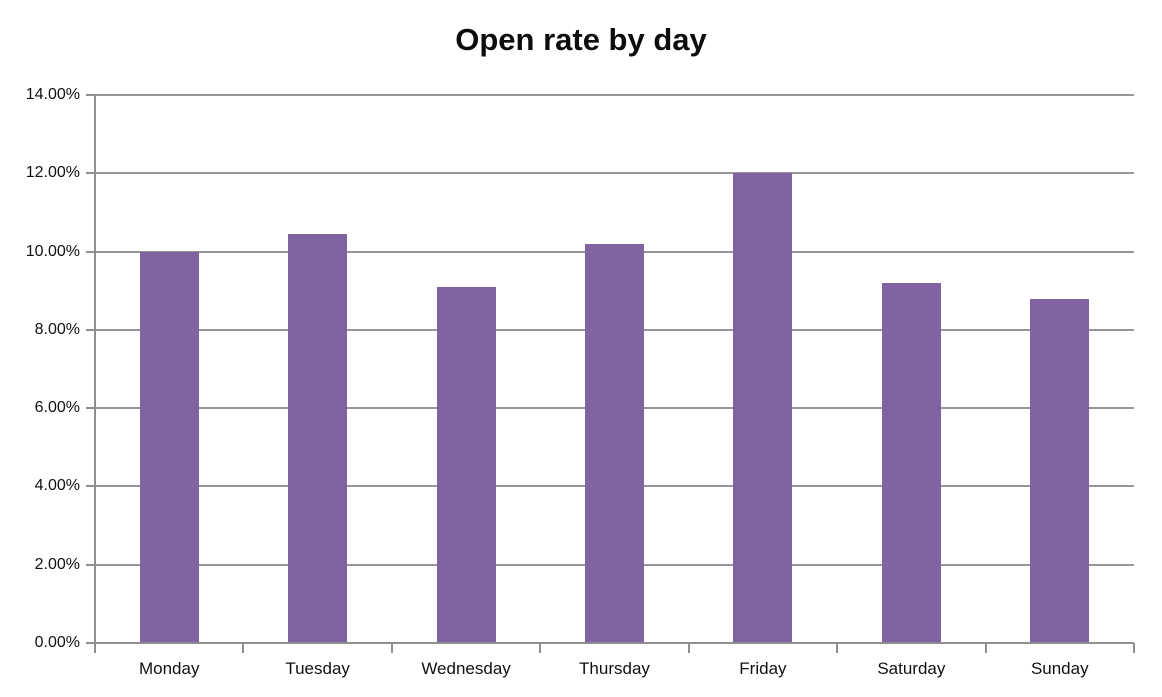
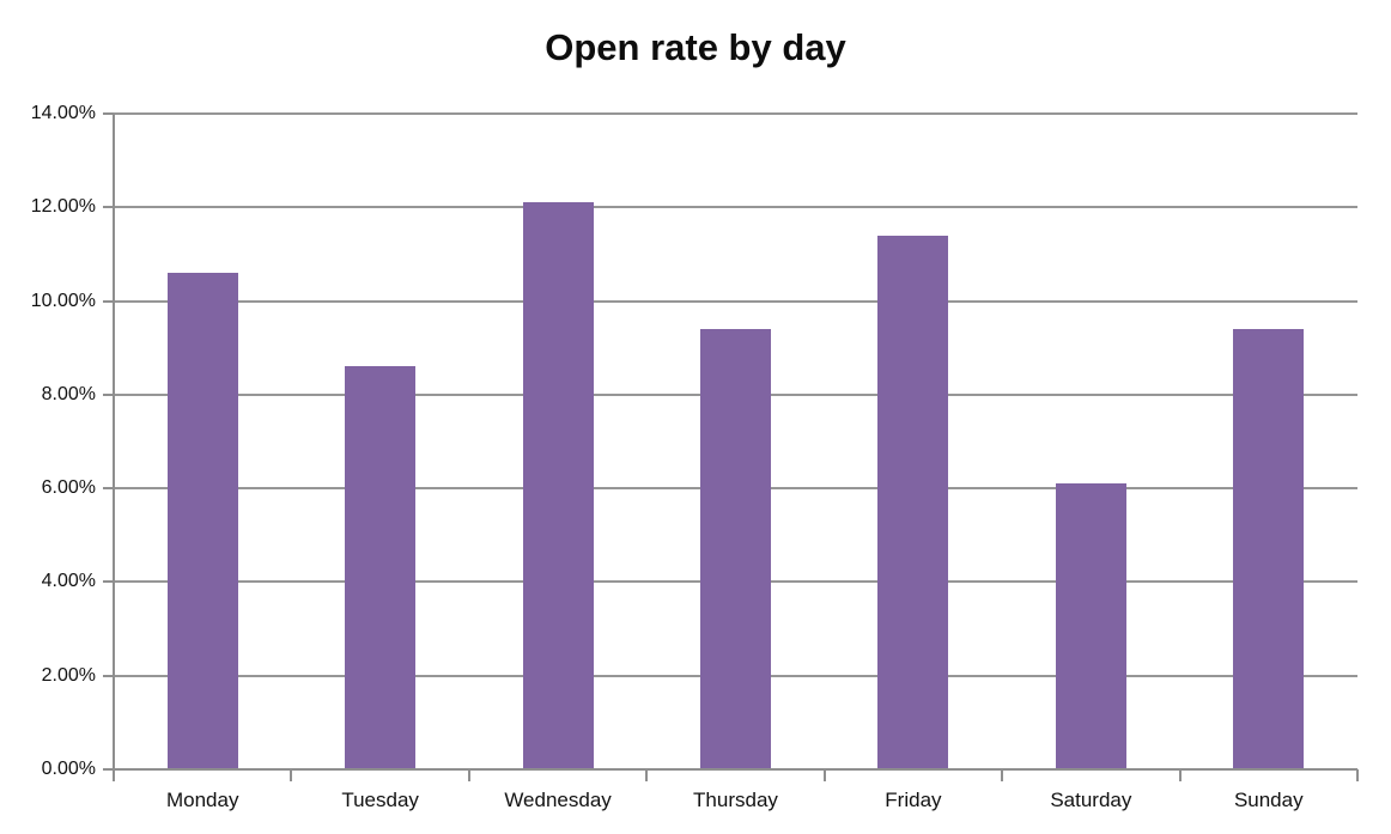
Monday: 10.0% -> 10.6%
Tuesday: 10.4% -> 8.6%
Wednesday: 9.1% -> 12.1%
Thursday: 10.2% -> 9.4%
Friday: 12.0% -> 11.4%
Saturday: 9.2% -> 6.1%
Sunday: 8.8% -> 9.4%
